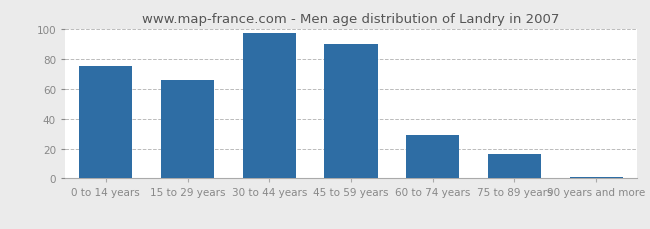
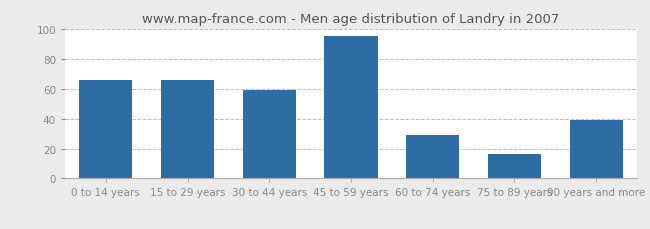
0 to 14 years: 75 -> 66
30 to 44 years: 97 -> 59
45 to 59 years: 90 -> 95
90 years and more: 1 -> 39
